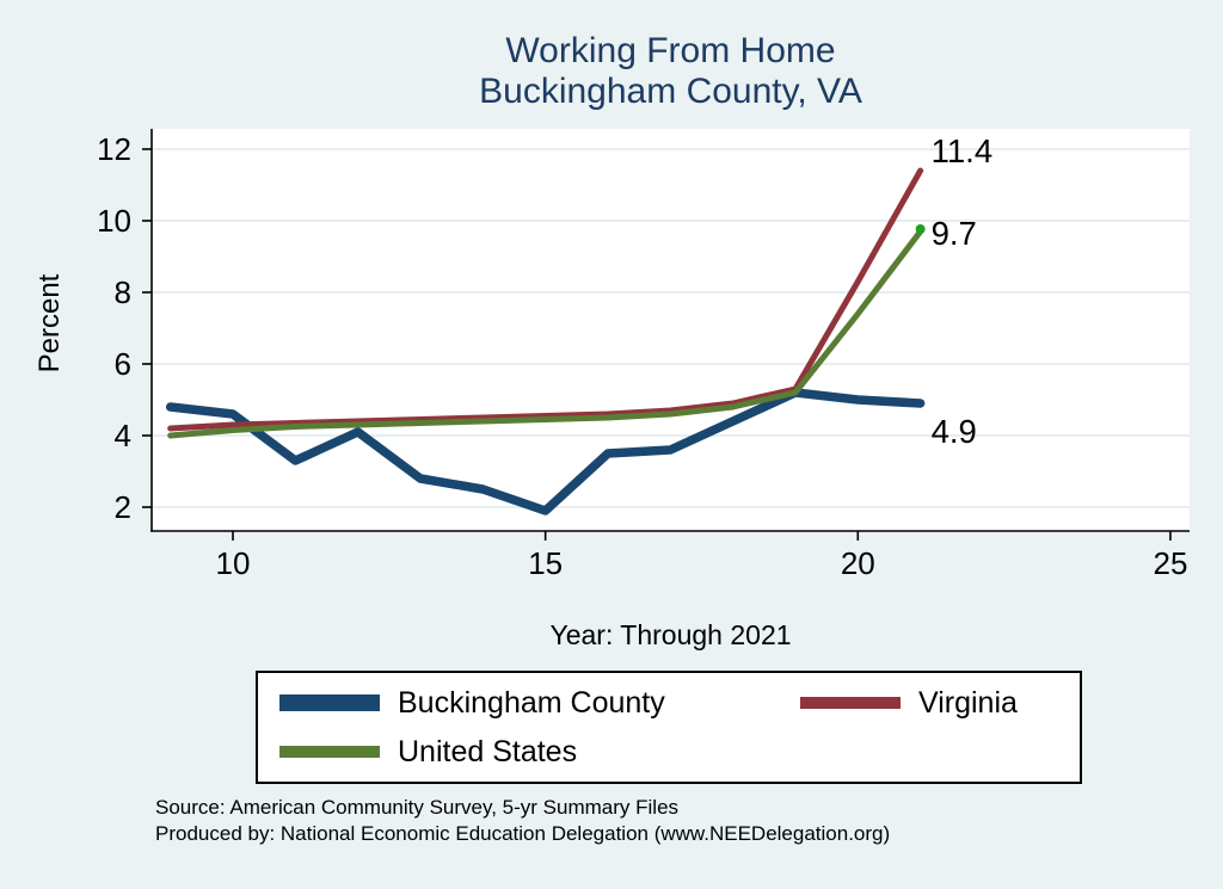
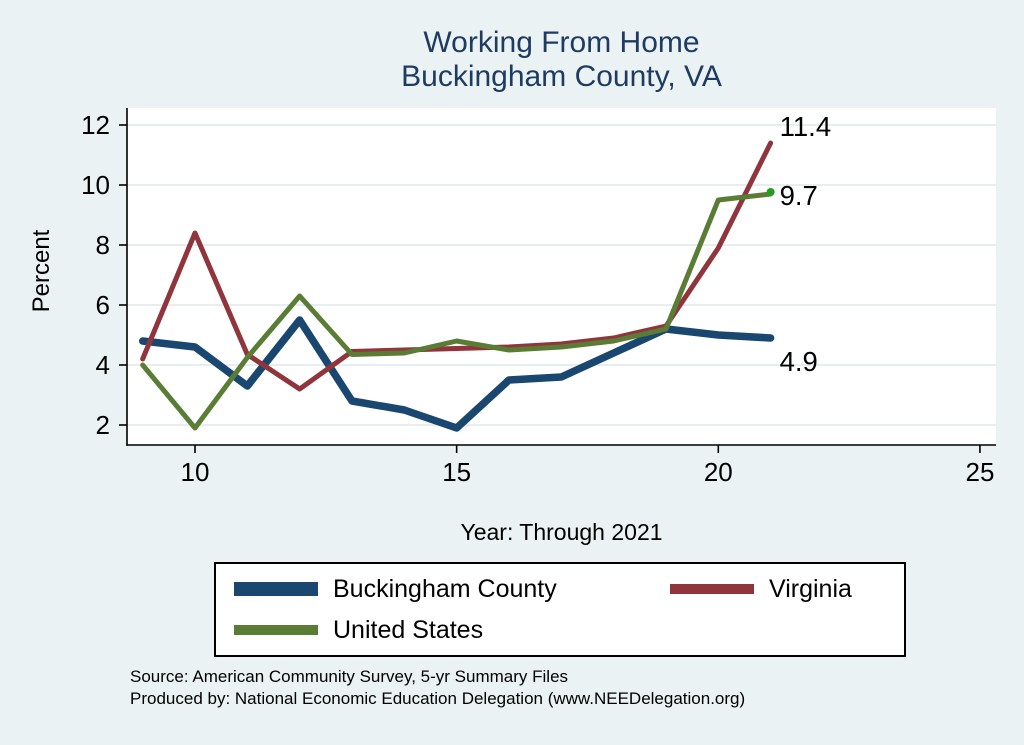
Virginia/10: 4.3 -> 8.4
United States/10: 4.2 -> 1.9
Buckingham County/12: 4.1 -> 5.5
Virginia/12: 4.4 -> 3.2
United States/12: 4.3 -> 6.3
United States/15: 4.5 -> 4.8
Virginia/20: 8.3 -> 7.9
United States/20: 7.4 -> 9.5
